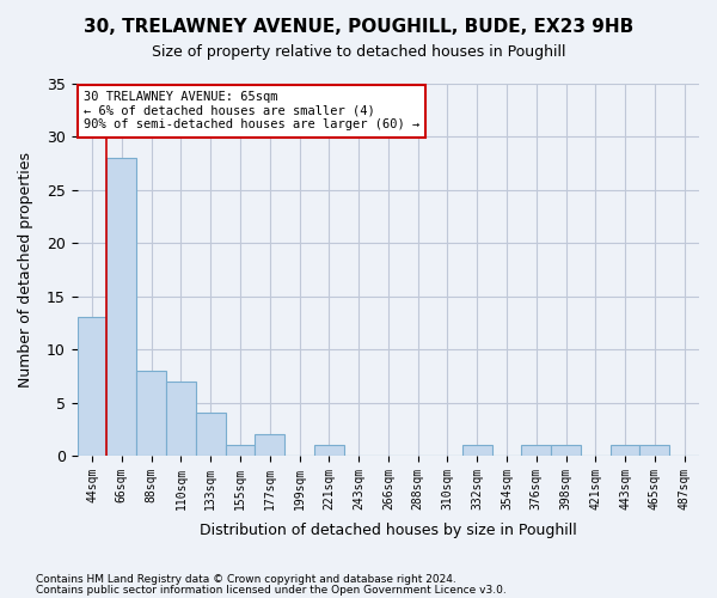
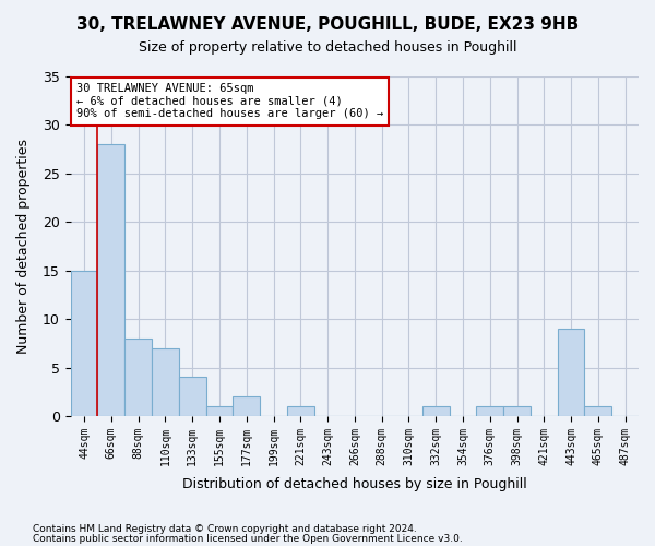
44sqm: 13 -> 15
443sqm: 1 -> 9
